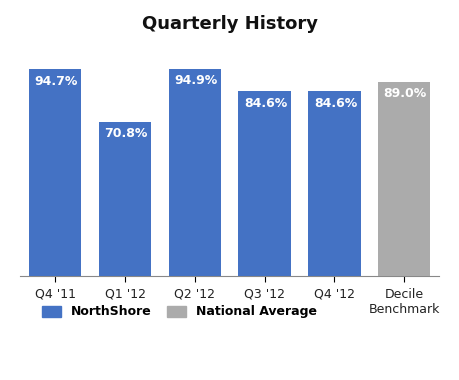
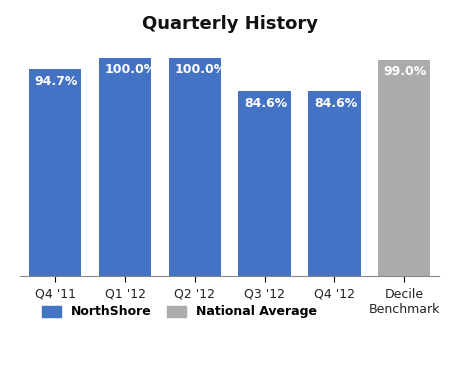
Q1 '12: 70.8% -> 100.0%
Q2 '12: 94.9% -> 100.0%
Decile Benchmark: 89.0% -> 99.0%
